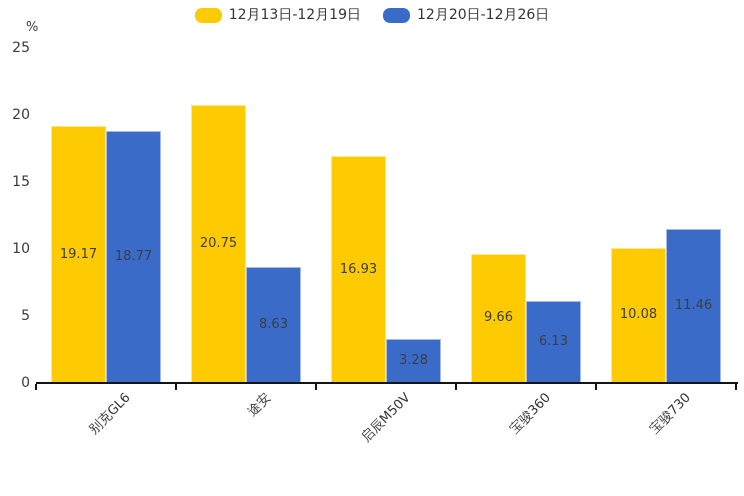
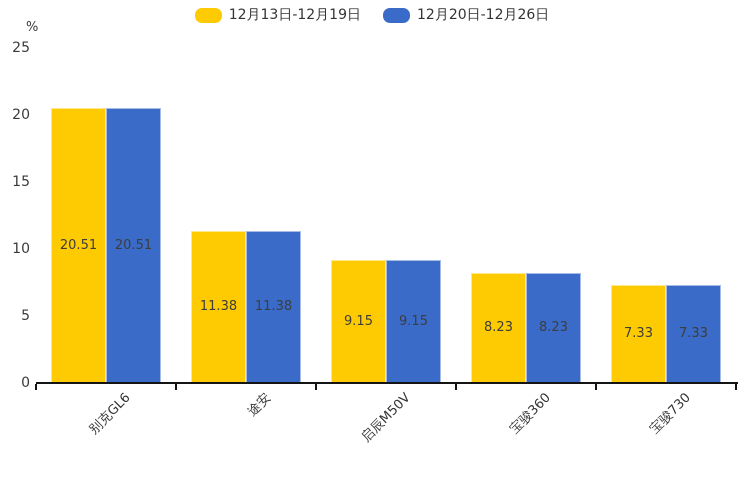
12月13日-12月19日/别克GL6: 19.17 -> 20.51
12月20日-12月26日/别克GL6: 18.77 -> 20.51
12月13日-12月19日/途安: 20.75 -> 11.38
12月20日-12月26日/途安: 8.63 -> 11.38
12月13日-12月19日/启辰M50V: 16.93 -> 9.15
12月20日-12月26日/启辰M50V: 3.28 -> 9.15
12月13日-12月19日/宝骏360: 9.66 -> 8.23
12月20日-12月26日/宝骏360: 6.13 -> 8.23
12月13日-12月19日/宝骏730: 10.08 -> 7.33
12月20日-12月26日/宝骏730: 11.46 -> 7.33
